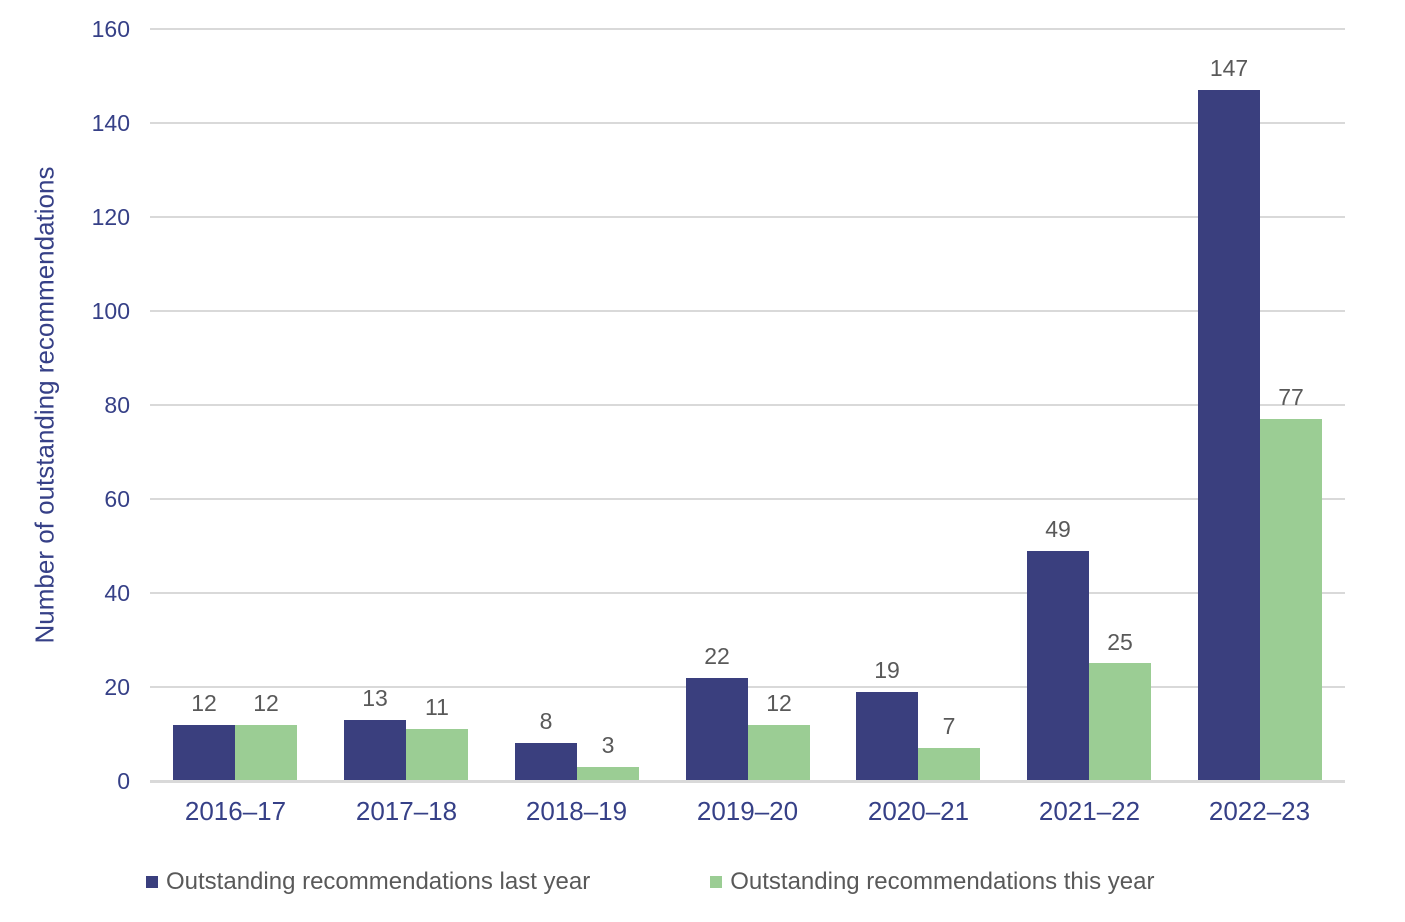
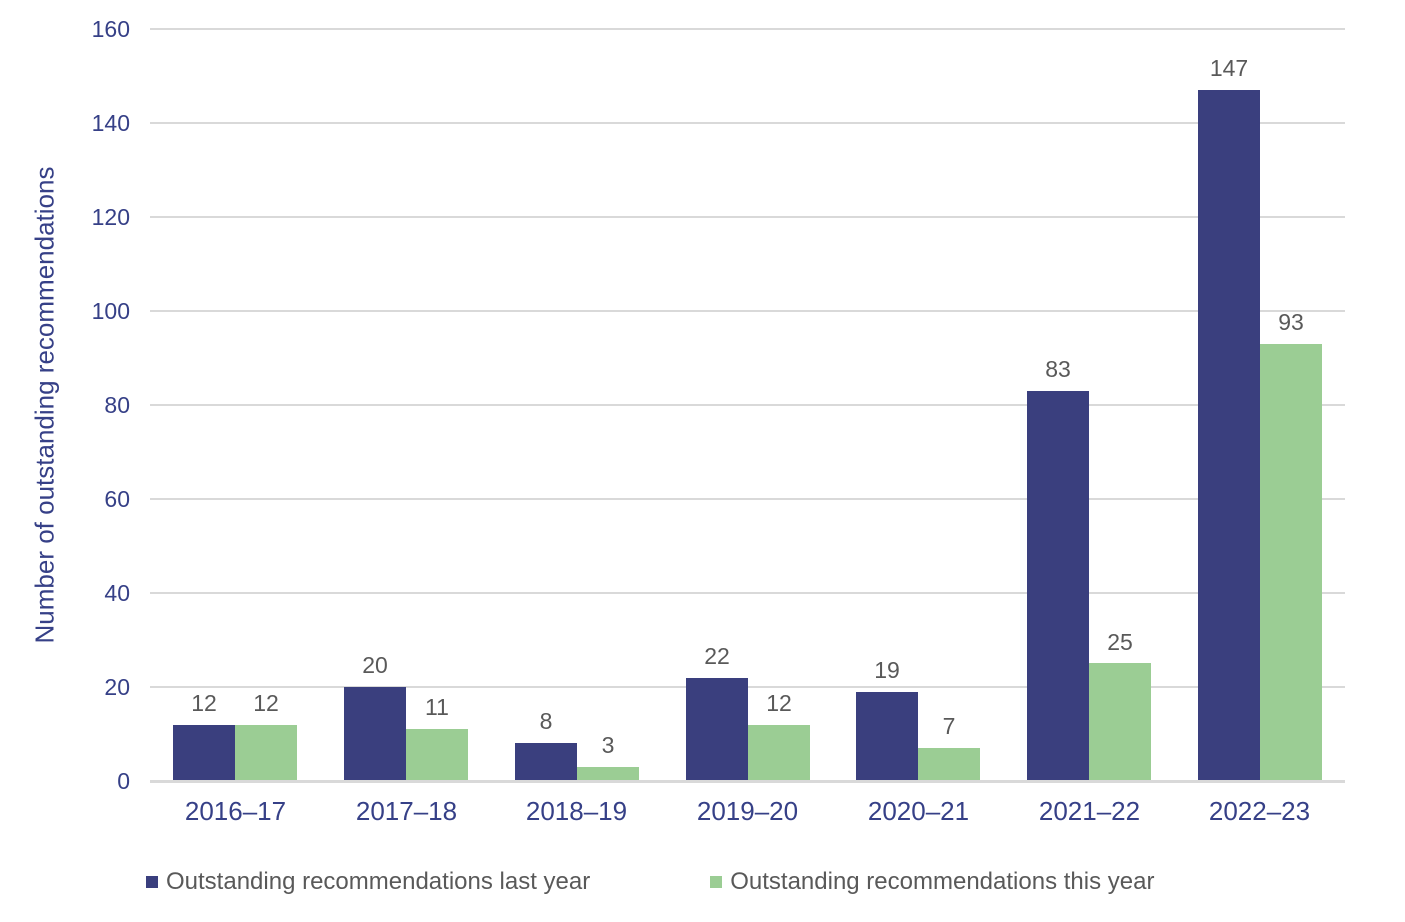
Outstanding recommendations last year/2017–18: 13 -> 20
Outstanding recommendations last year/2021–22: 49 -> 83
Outstanding recommendations this year/2022–23: 77 -> 93
